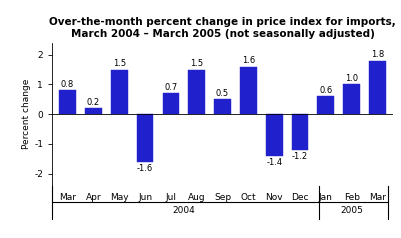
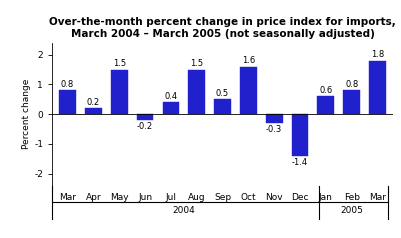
Jun: -1.6 -> -0.2
Jul: 0.7 -> 0.4
Nov: -1.4 -> -0.3
Dec: -1.2 -> -1.4
Feb: 1.0 -> 0.8
